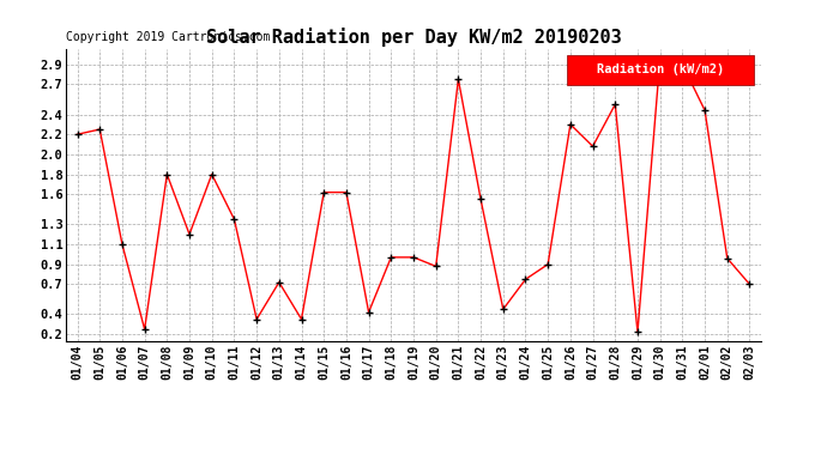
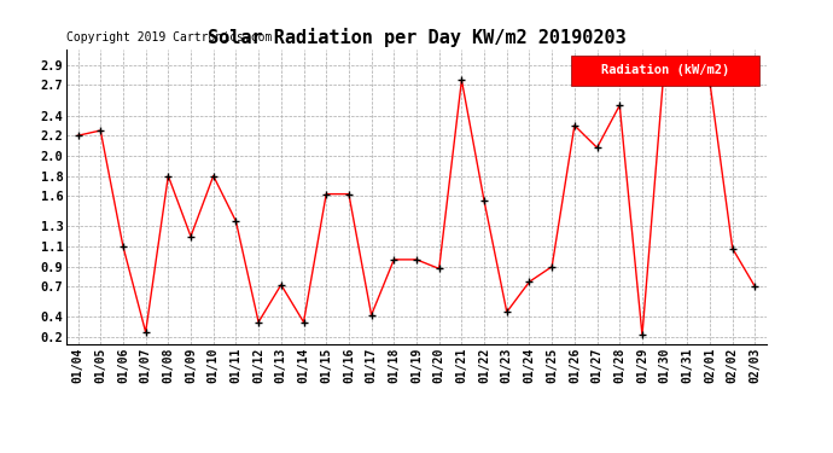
02/01: 2.44 -> 2.72
02/02: 0.96 -> 1.08
